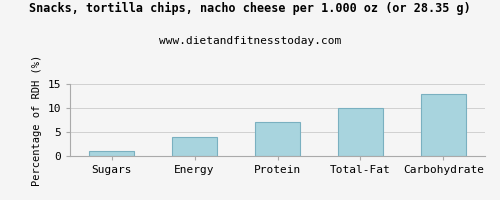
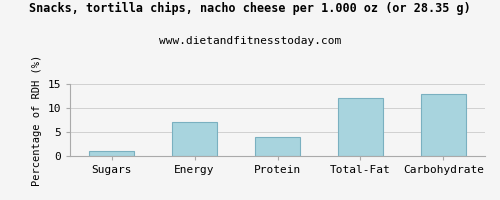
Energy: 4 -> 7
Protein: 7 -> 4
Total-Fat: 10 -> 12
